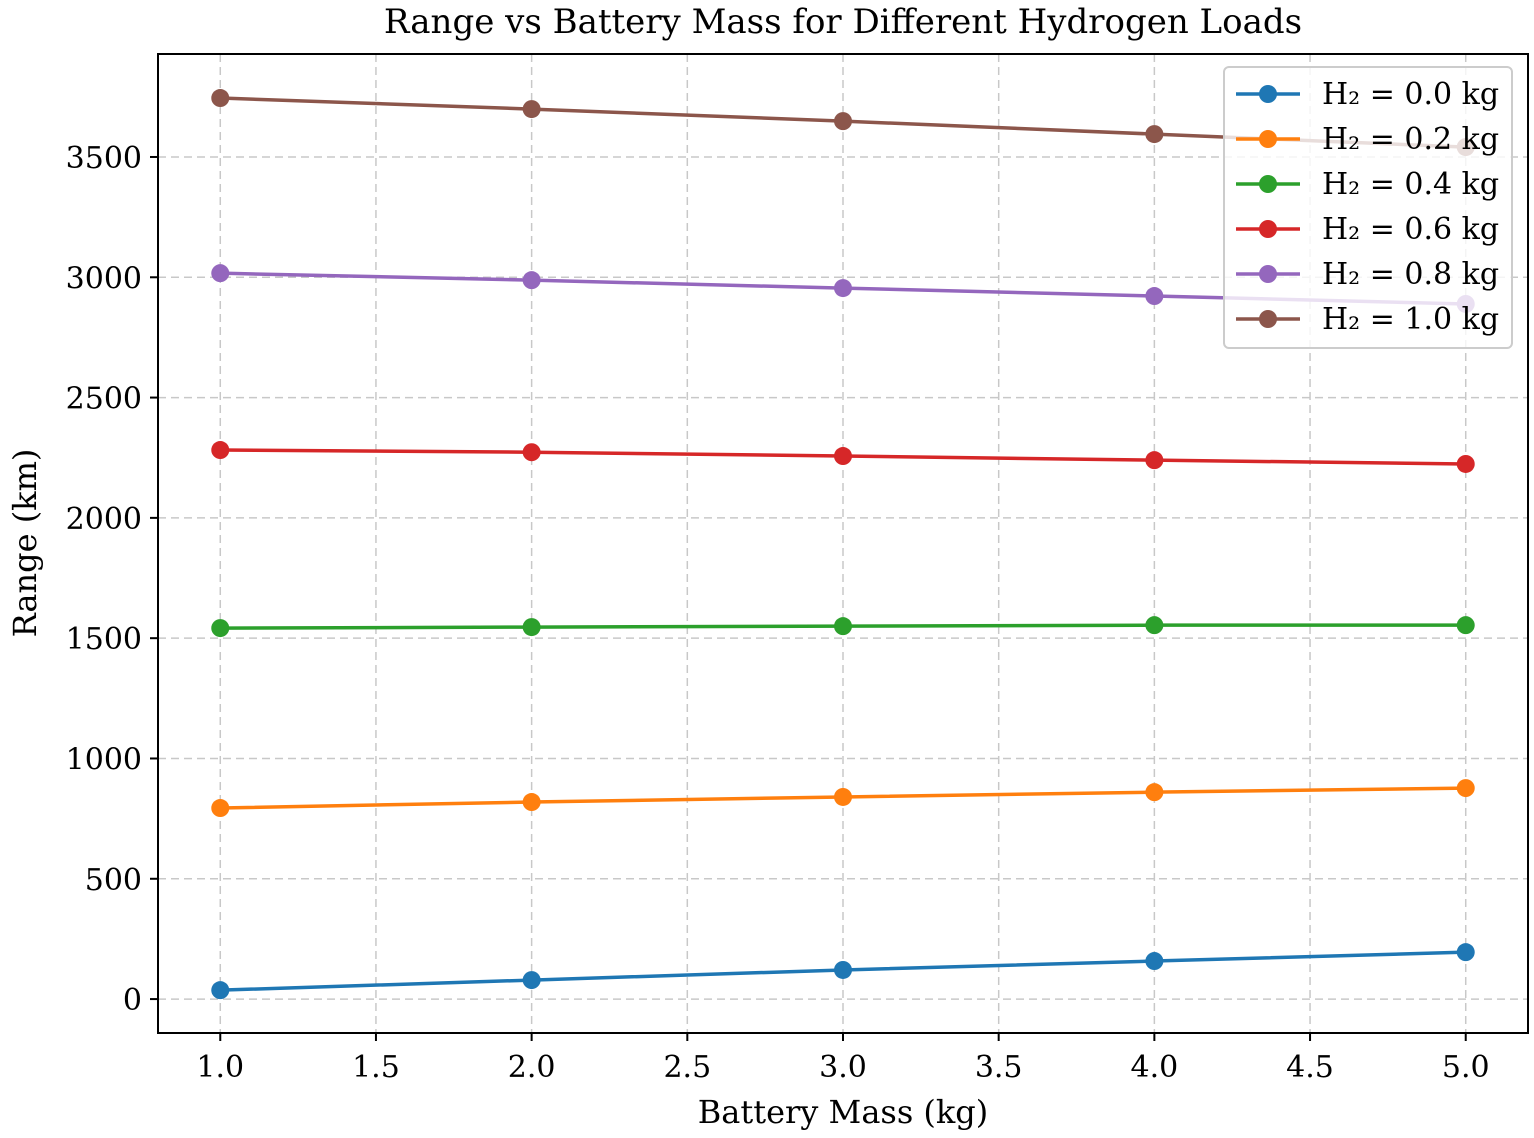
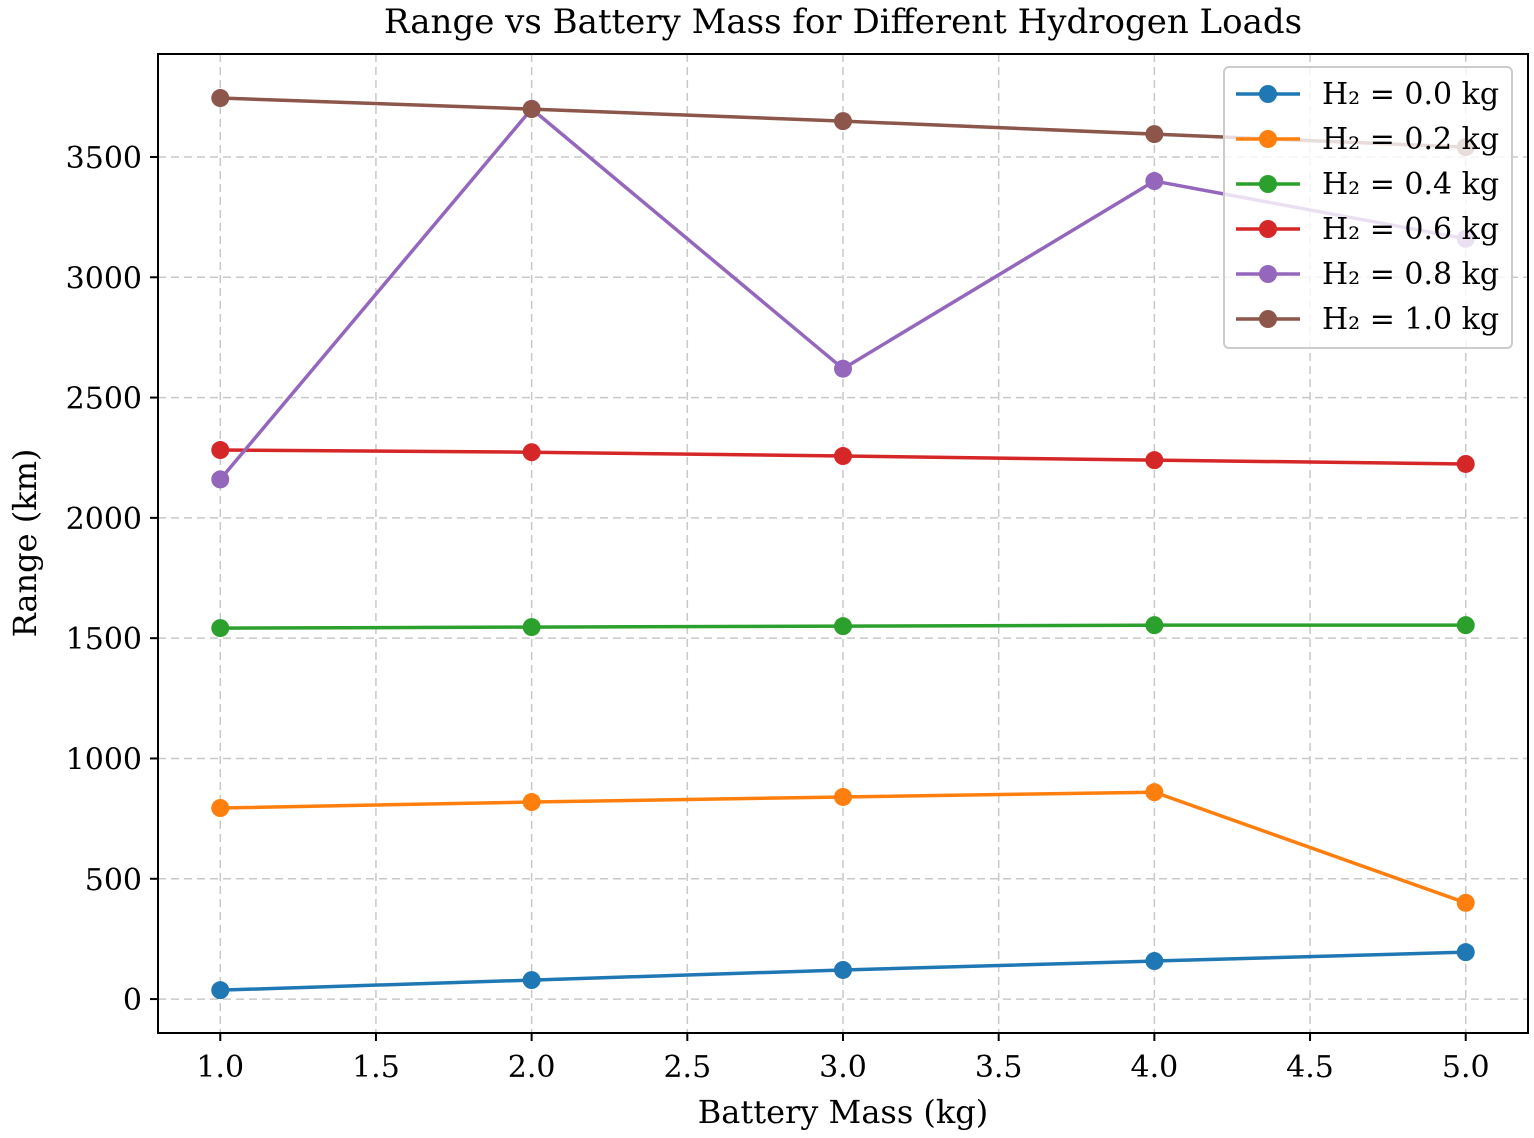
H₂ = 0.8 kg/1.0: 3020 -> 2160
H₂ = 0.8 kg/2.0: 2990 -> 3700
H₂ = 0.8 kg/3.0: 2960 -> 2620
H₂ = 0.8 kg/4.0: 2920 -> 3400
H₂ = 0.2 kg/5.0: 880 -> 400
H₂ = 0.8 kg/5.0: 2890 -> 3160
